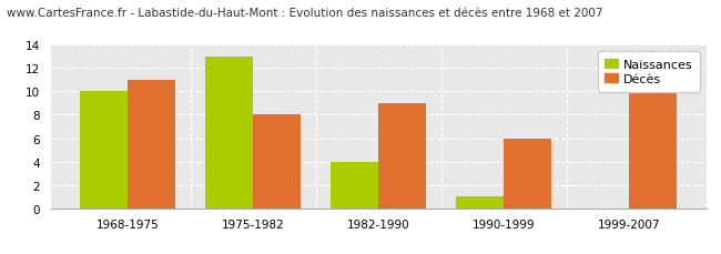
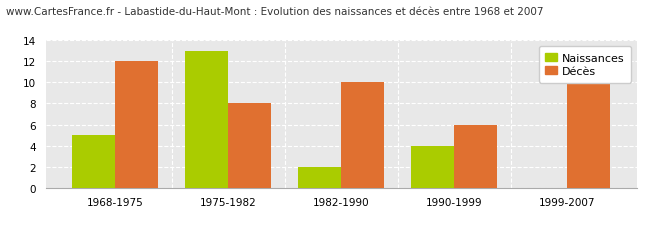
Naissances/1968-1975: 10 -> 5
Décès/1968-1975: 11 -> 12
Naissances/1982-1990: 4 -> 2
Décès/1982-1990: 9 -> 10
Naissances/1990-1999: 1 -> 4
